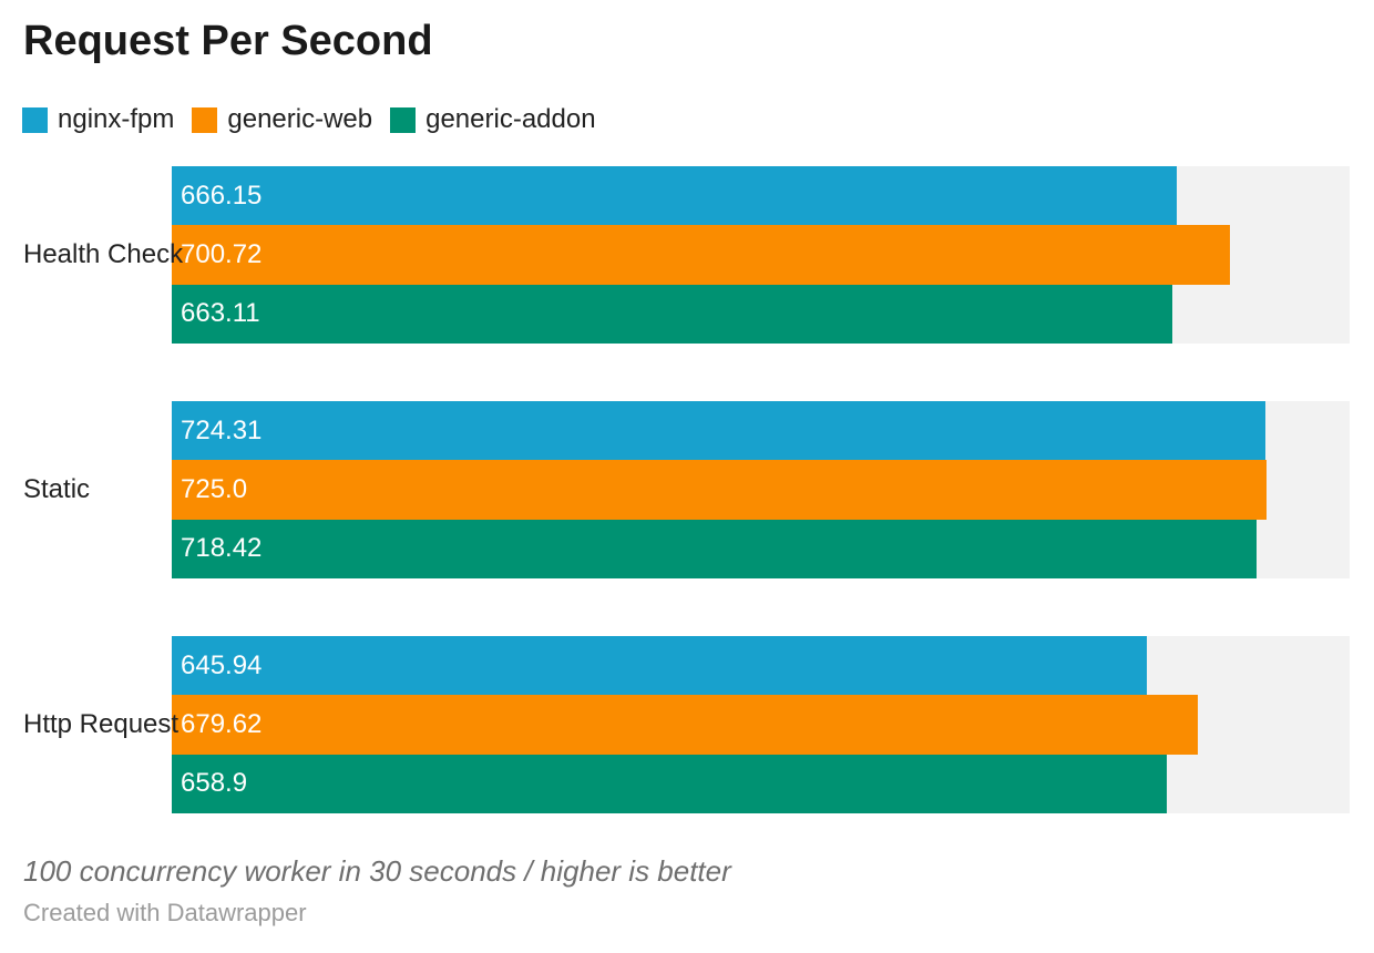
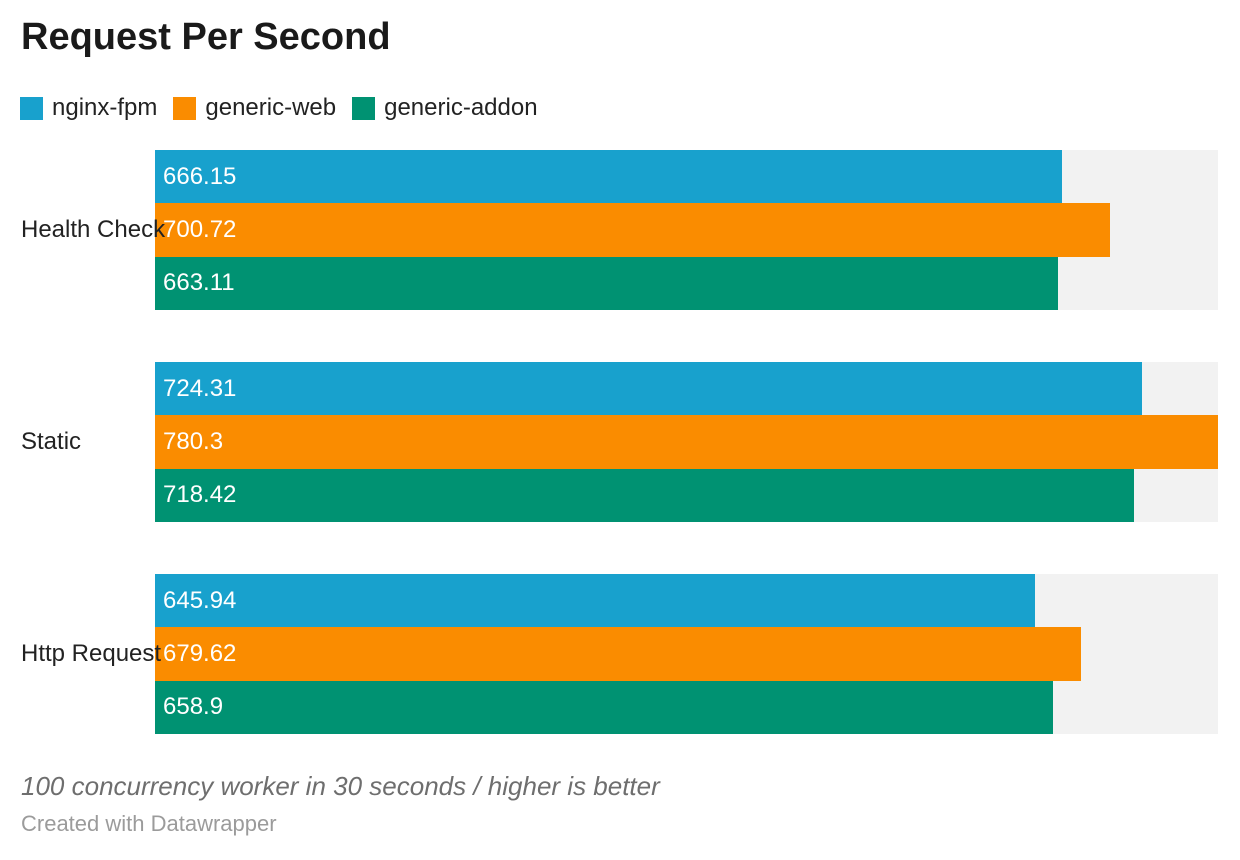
generic-web/Static: 725.0 -> 780.3
